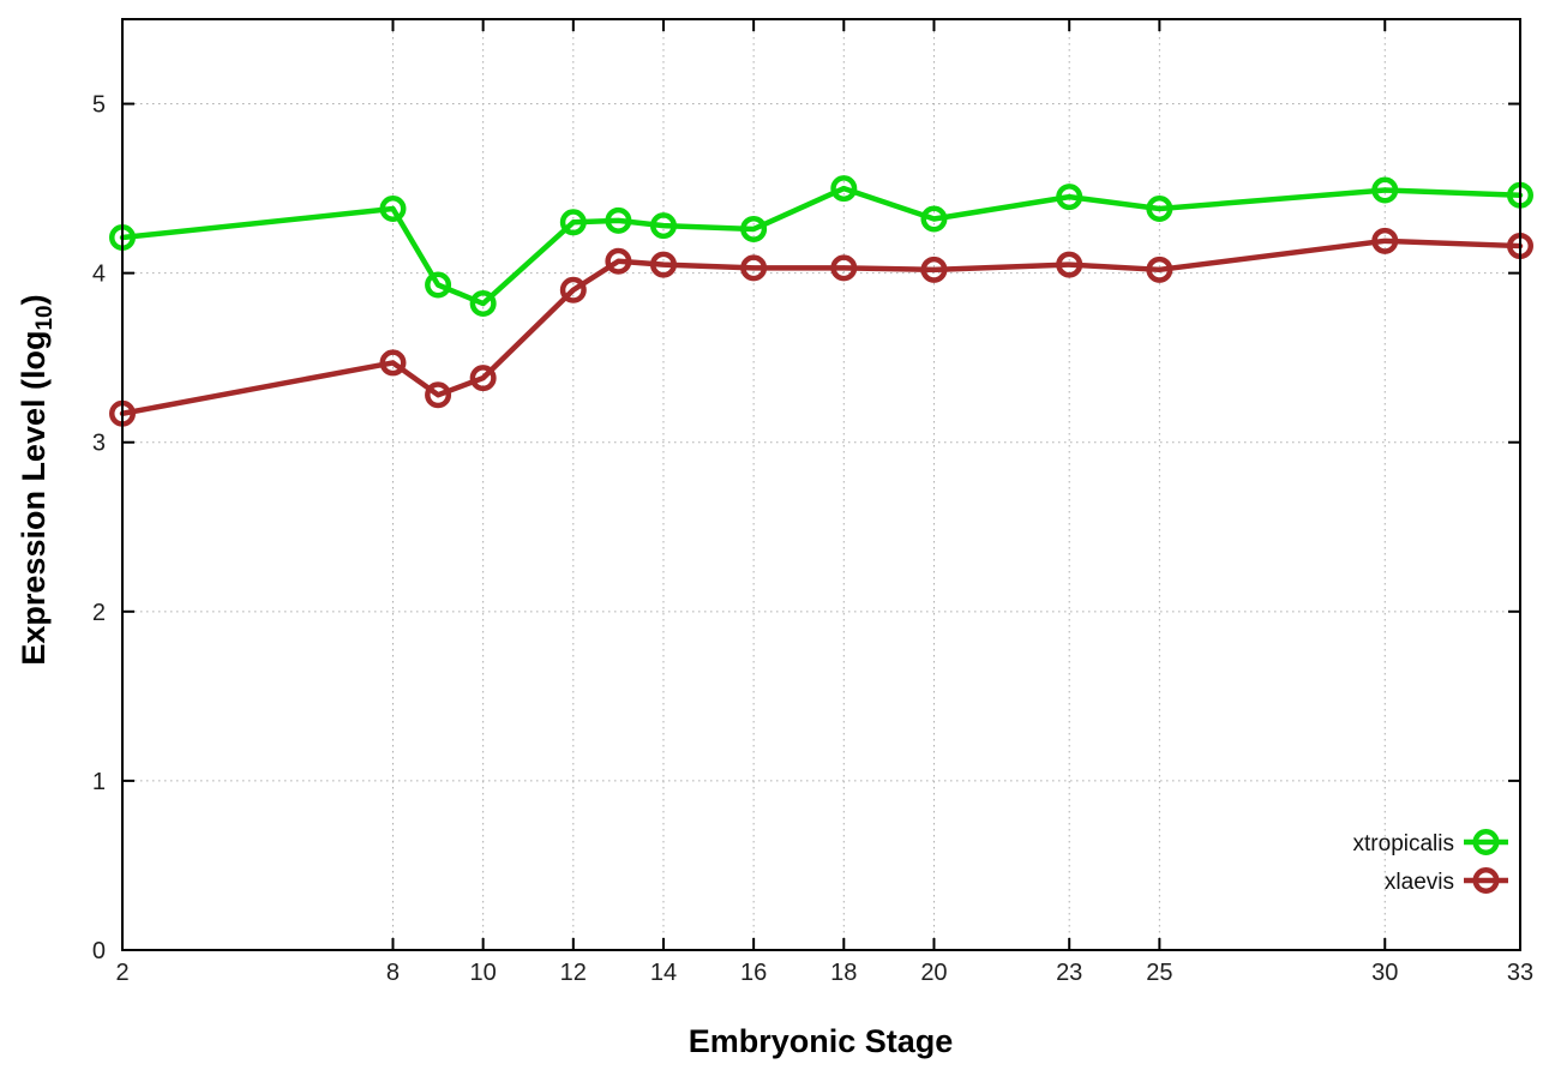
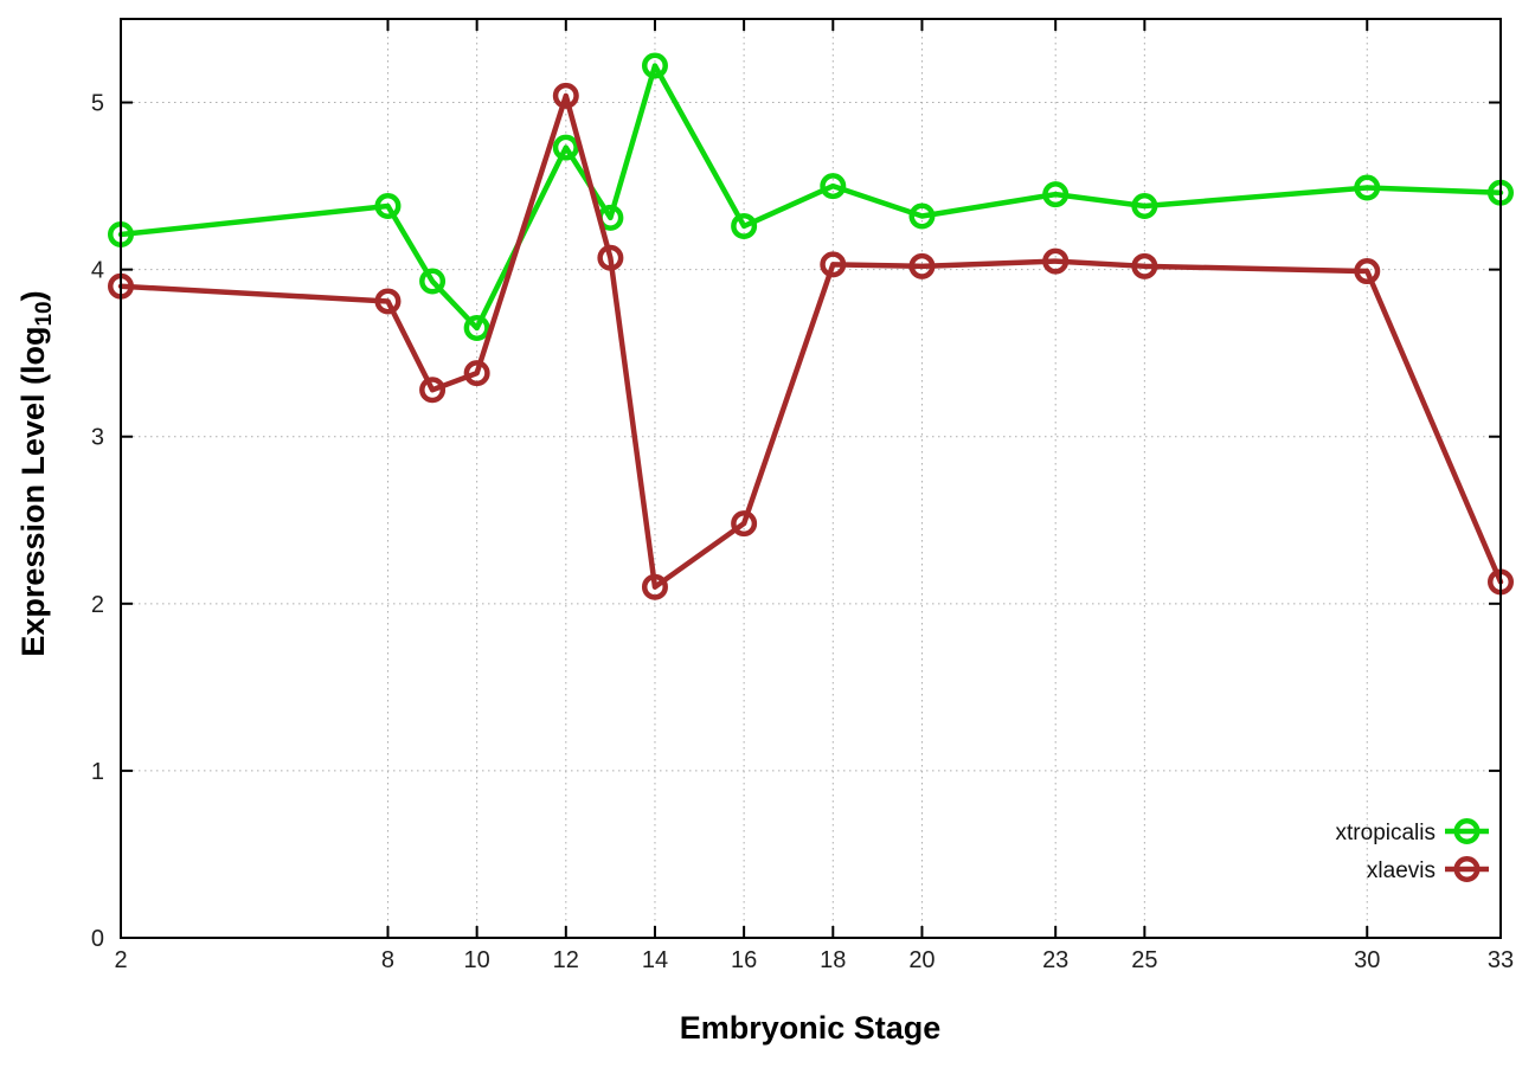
xlaevis/2: 3.17 -> 3.90
xlaevis/8: 3.47 -> 3.81
xtropicalis/10: 3.82 -> 3.65
xtropicalis/12: 4.30 -> 4.73
xlaevis/12: 3.90 -> 5.04
xtropicalis/14: 4.28 -> 5.22
xlaevis/14: 4.05 -> 2.10
xlaevis/16: 4.03 -> 2.48
xlaevis/30: 4.19 -> 3.99
xlaevis/33: 4.16 -> 2.13
